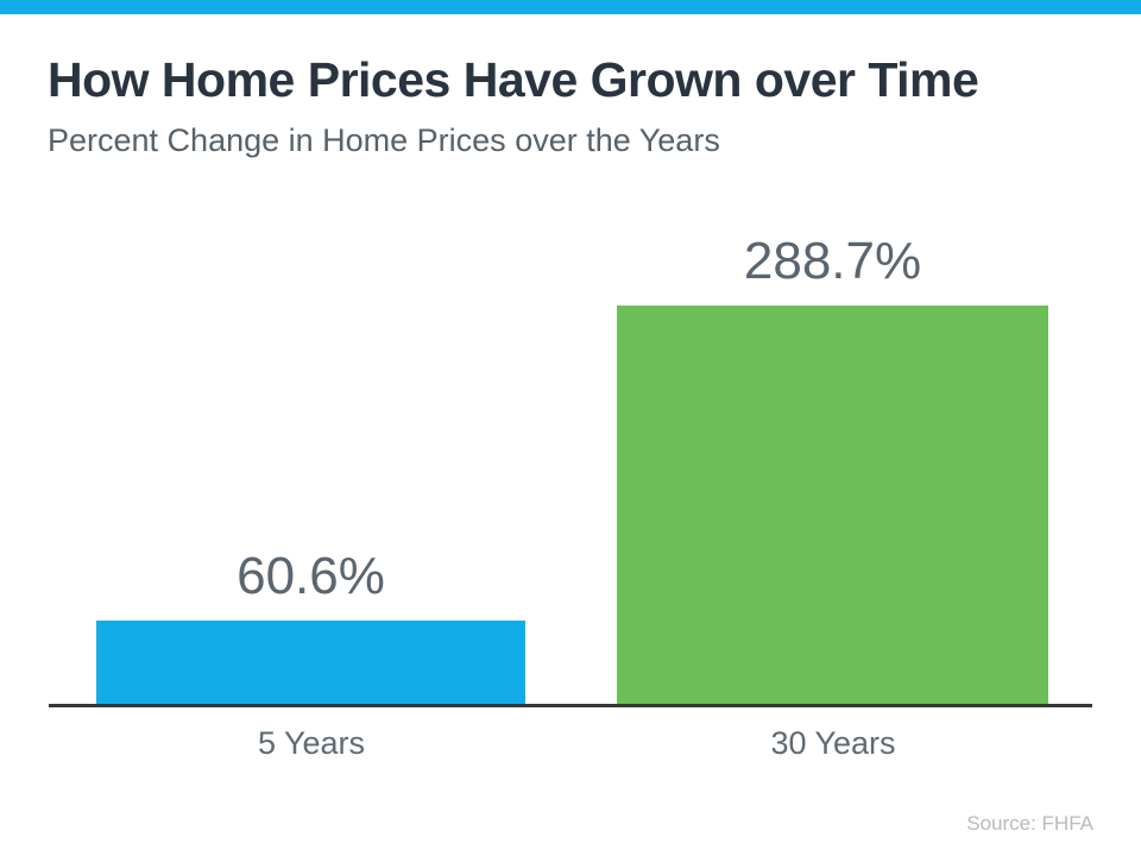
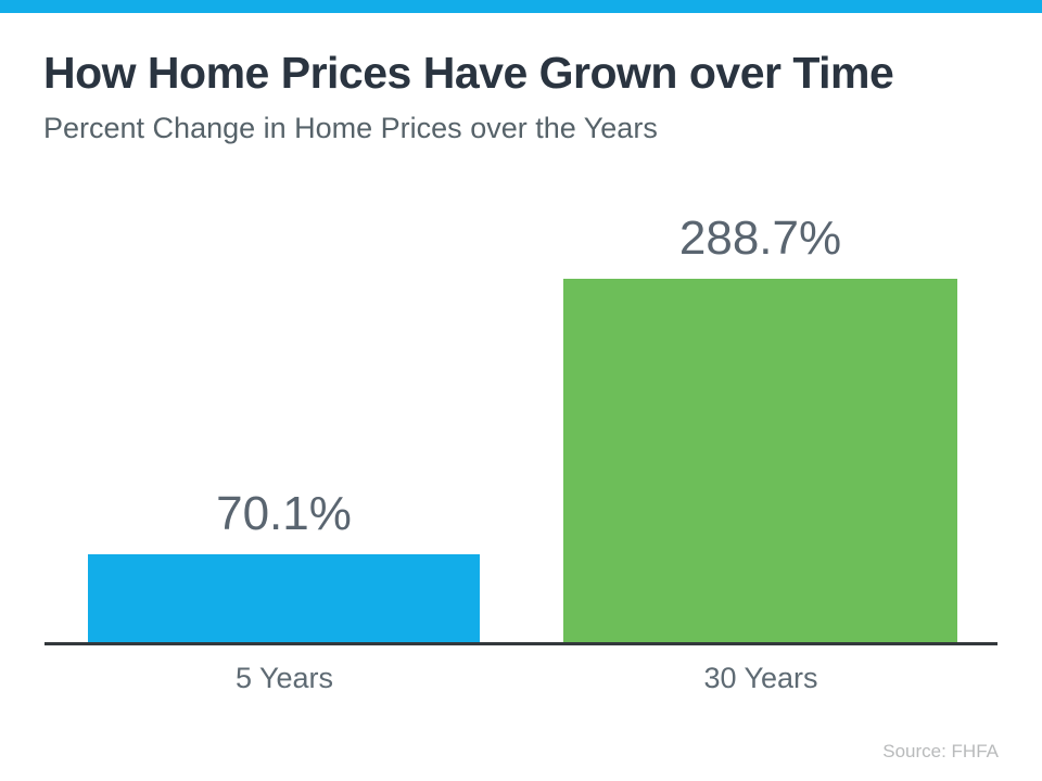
5 Years: 60.6% -> 70.1%
